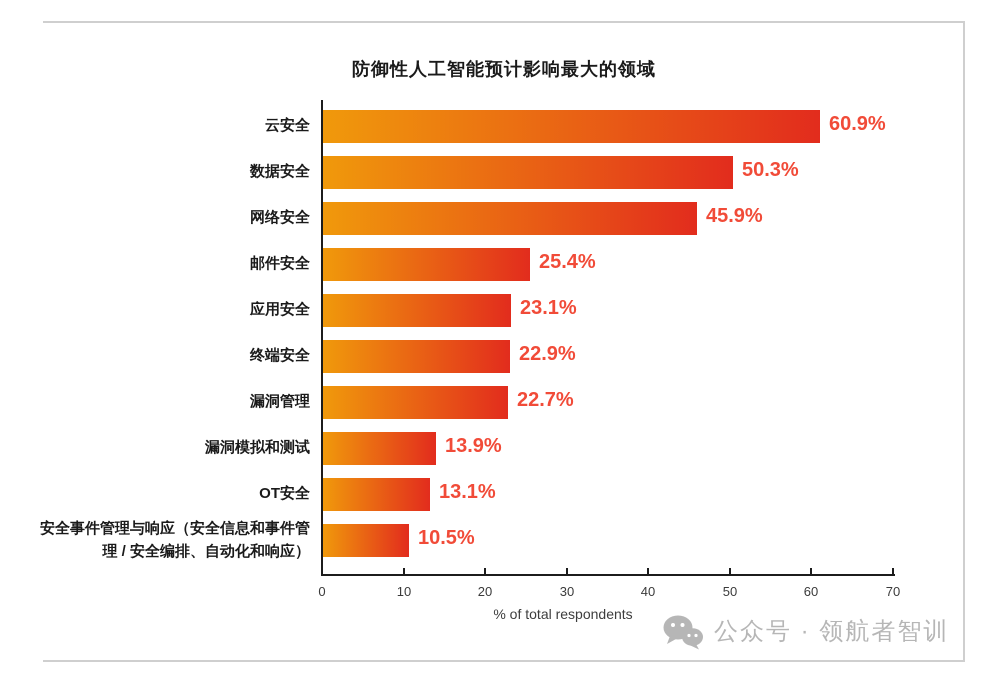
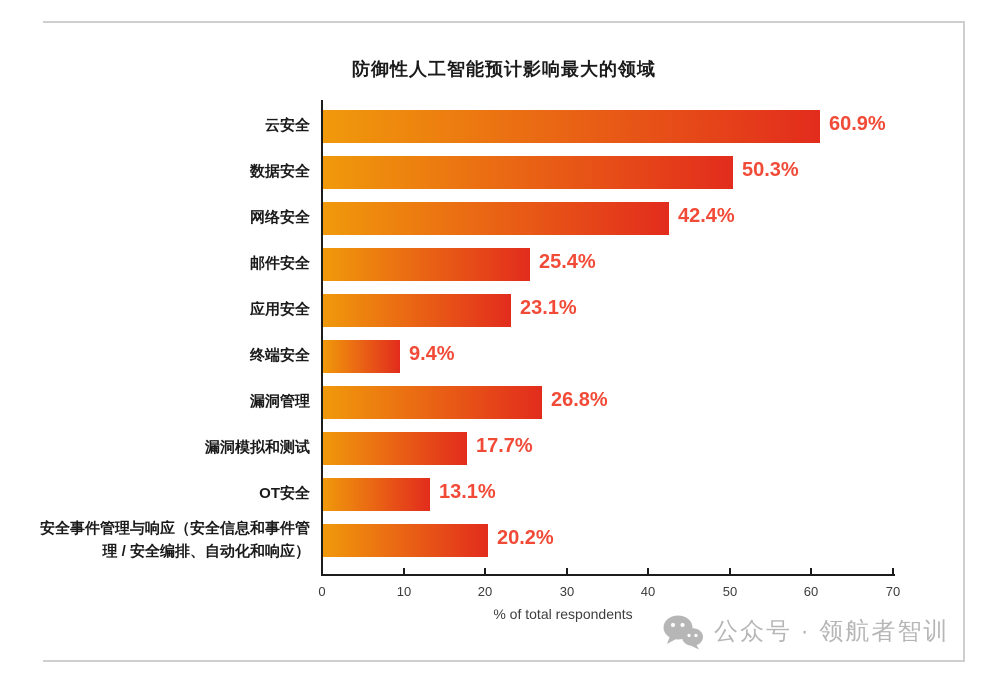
网络安全: 45.9% -> 42.4%
终端安全: 22.9% -> 9.4%
漏洞管理: 22.7% -> 26.8%
漏洞模拟和测试: 13.9% -> 17.7%
安全事件管理与响应（安全信息和事件管理 / 安全编排、自动化和响应）: 10.5% -> 20.2%
